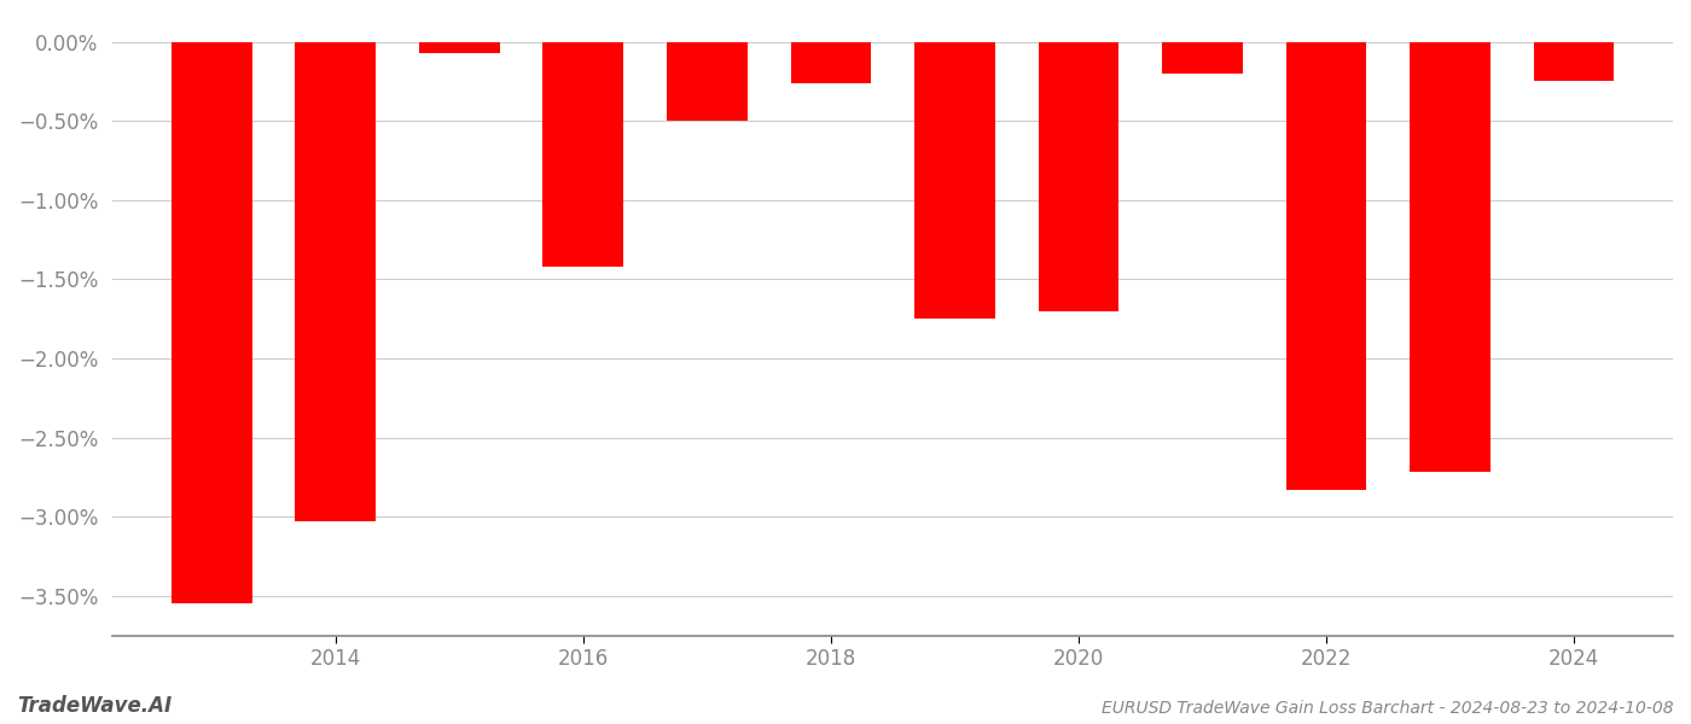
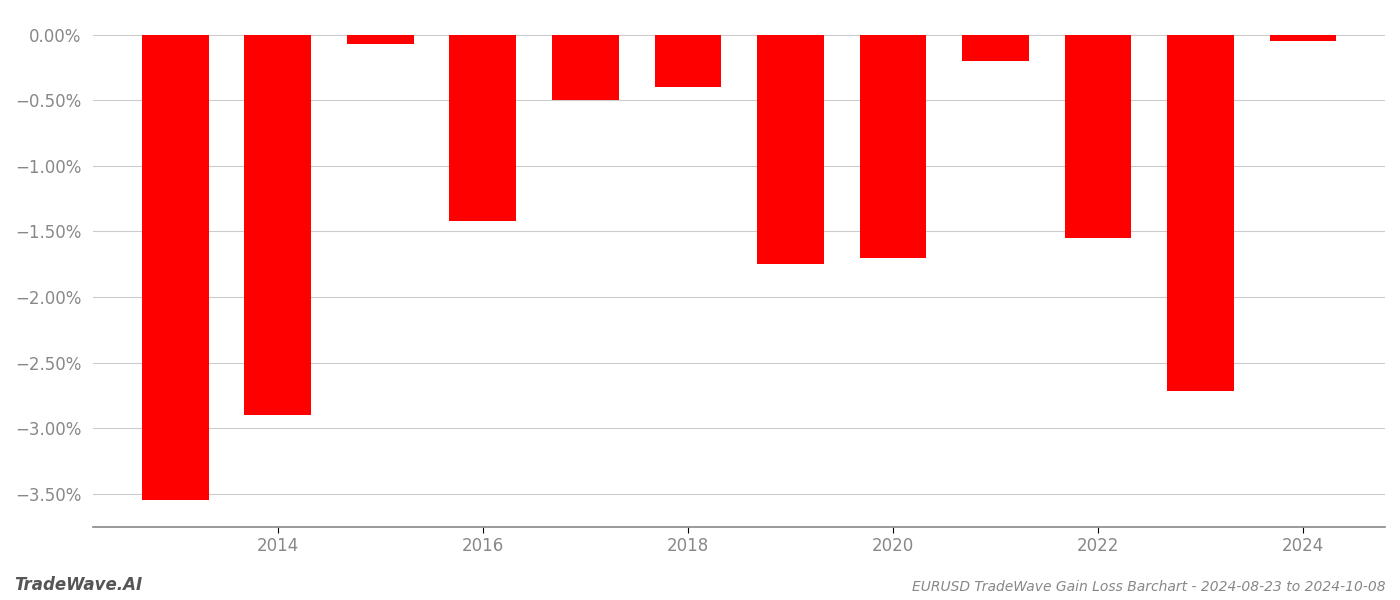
2014: -3.03% -> -2.90%
2018: -0.26% -> -0.40%
2022: -2.83% -> -1.55%
2024: -0.25% -> -0.05%
